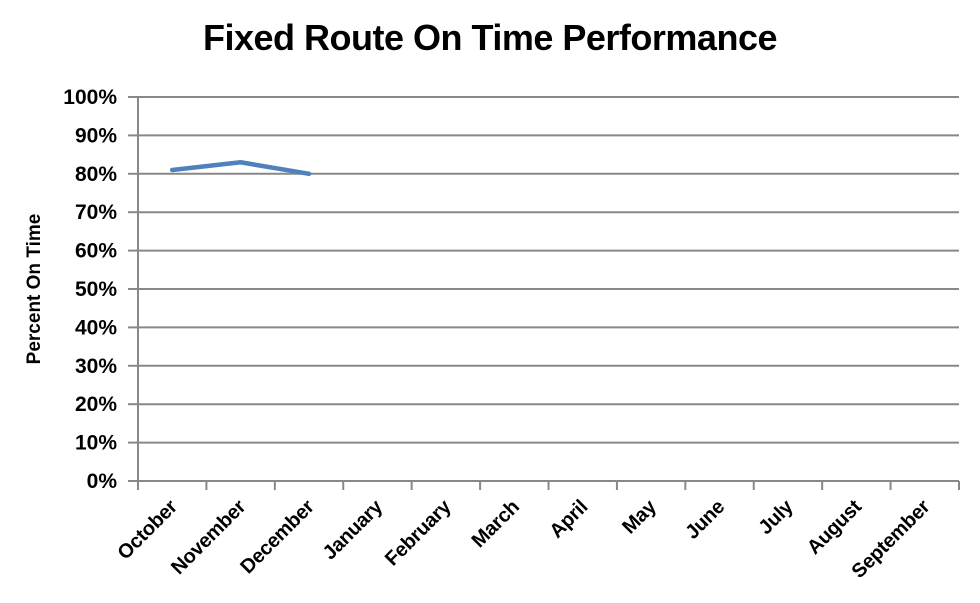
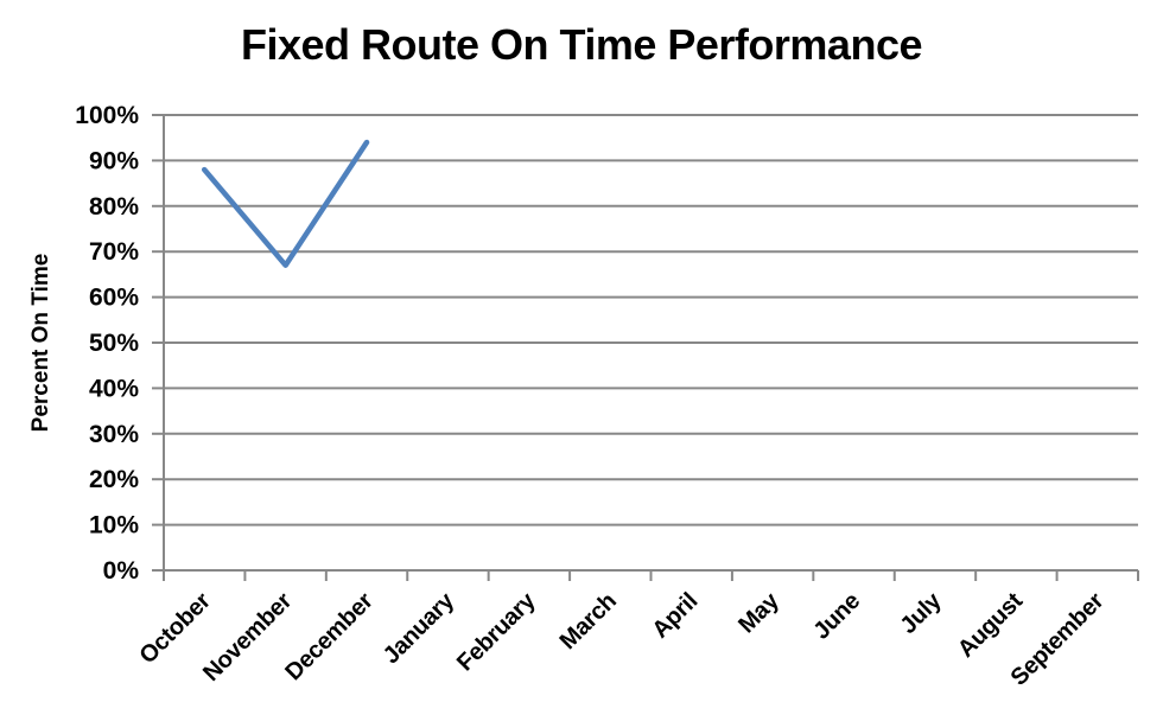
October: 81% -> 88%
November: 83% -> 67%
December: 80% -> 94%
